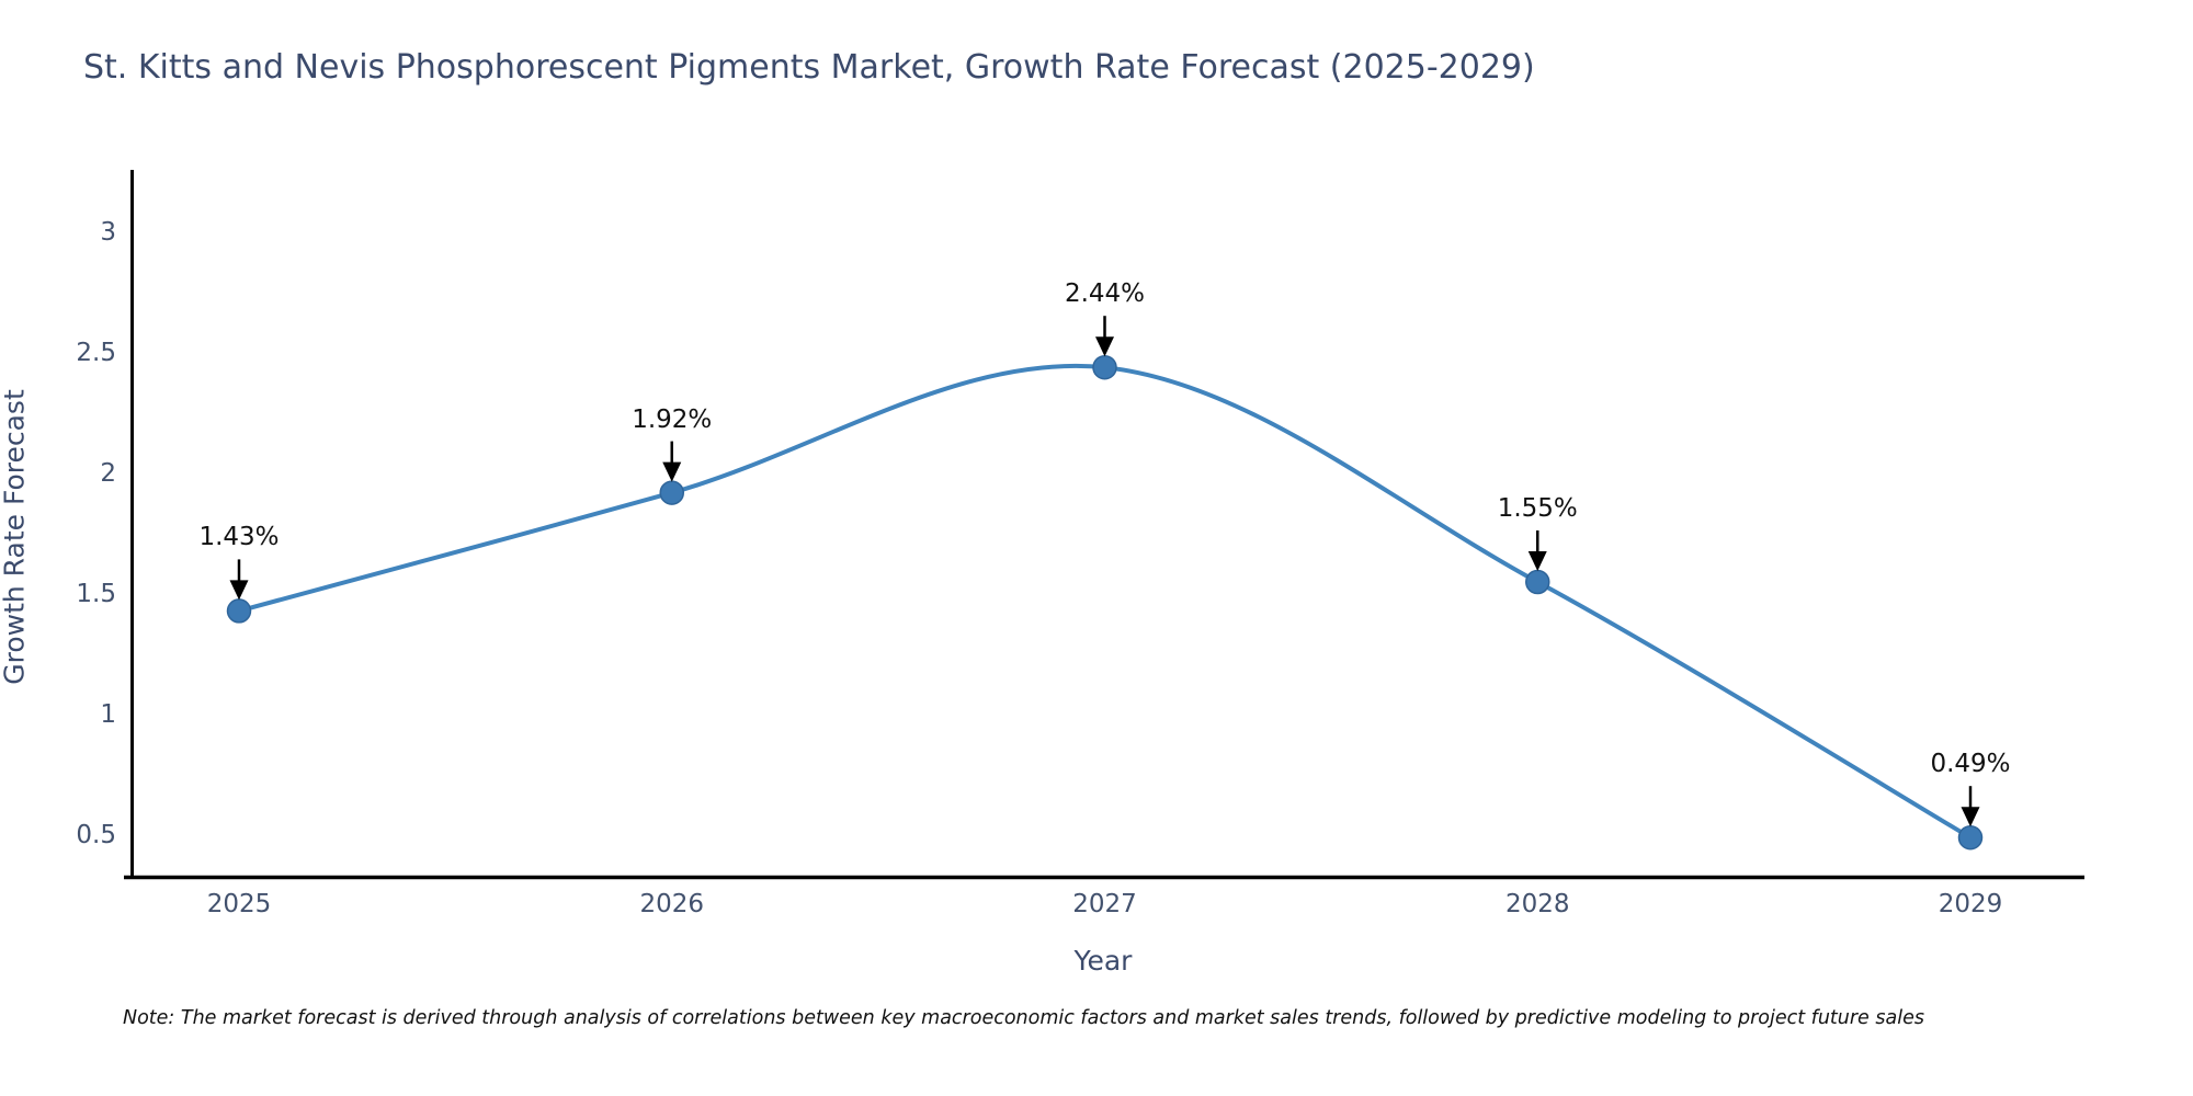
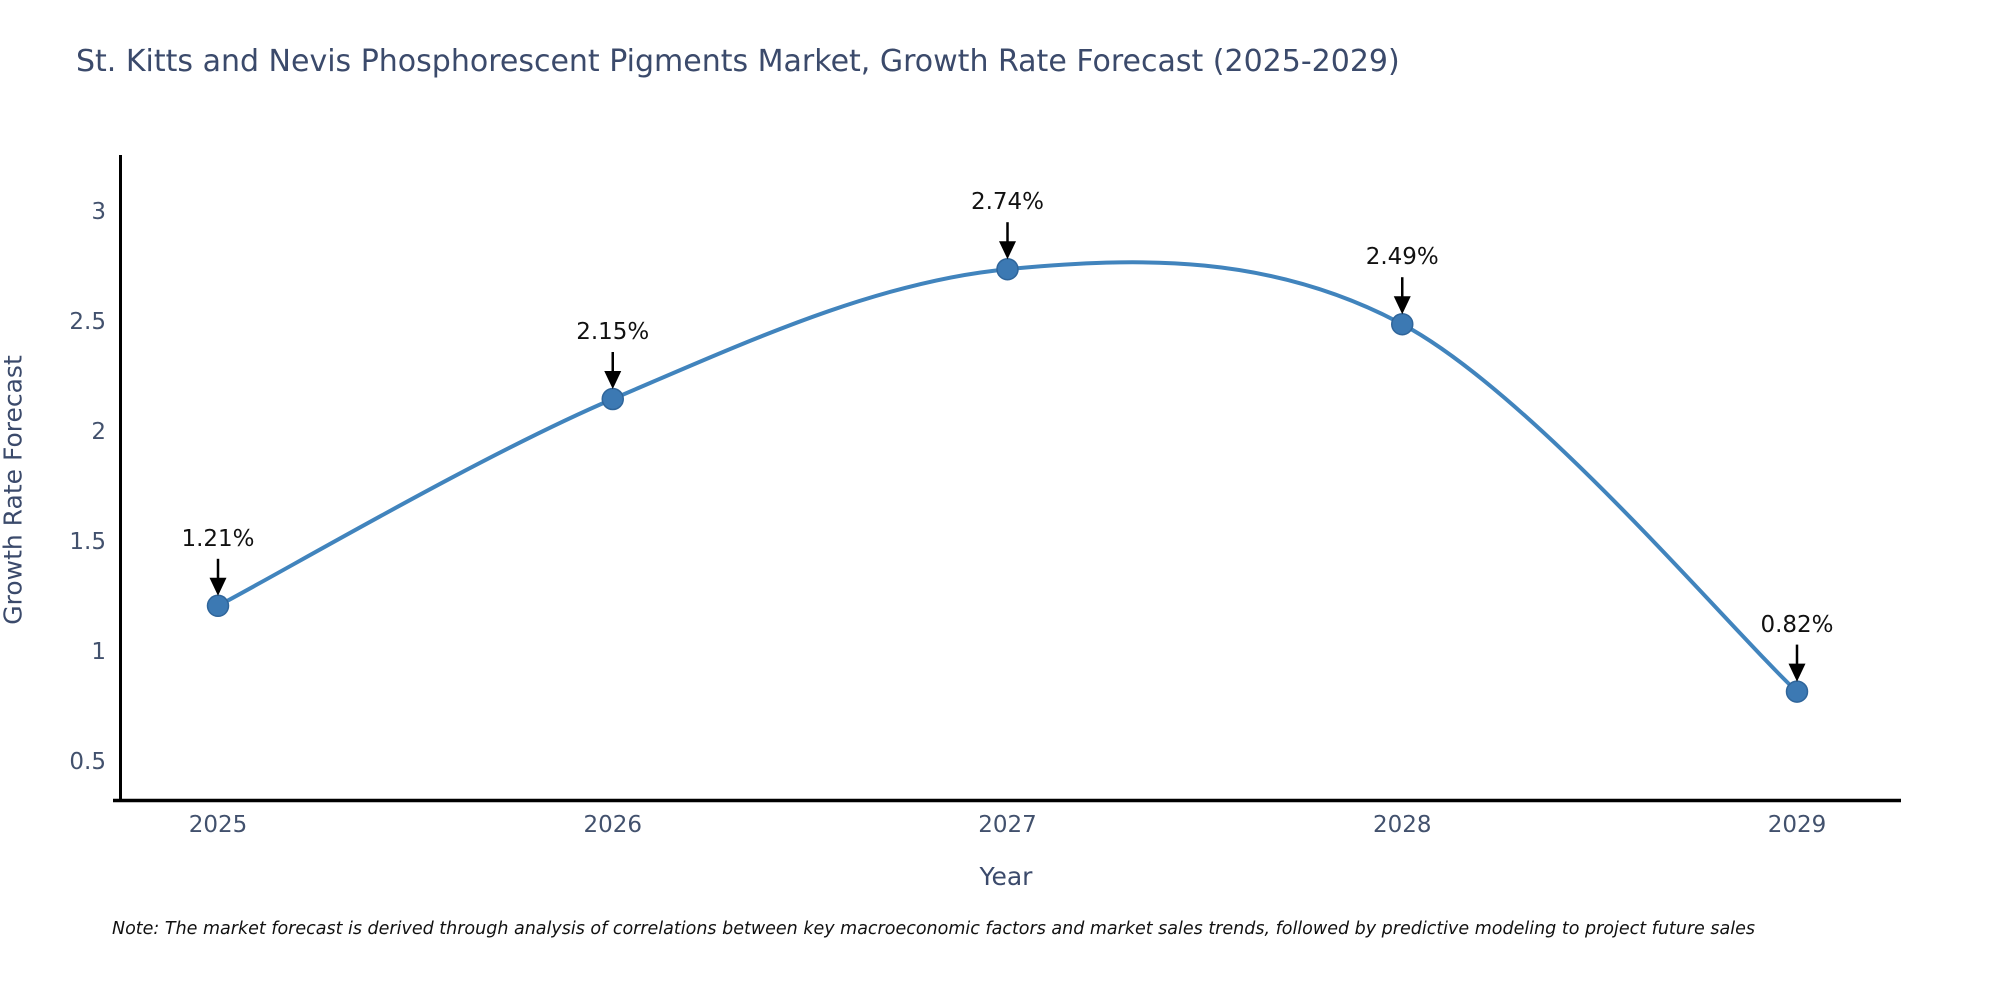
2025: 1.43% -> 1.21%
2026: 1.92% -> 2.15%
2027: 2.44% -> 2.74%
2028: 1.55% -> 2.49%
2029: 0.49% -> 0.82%
